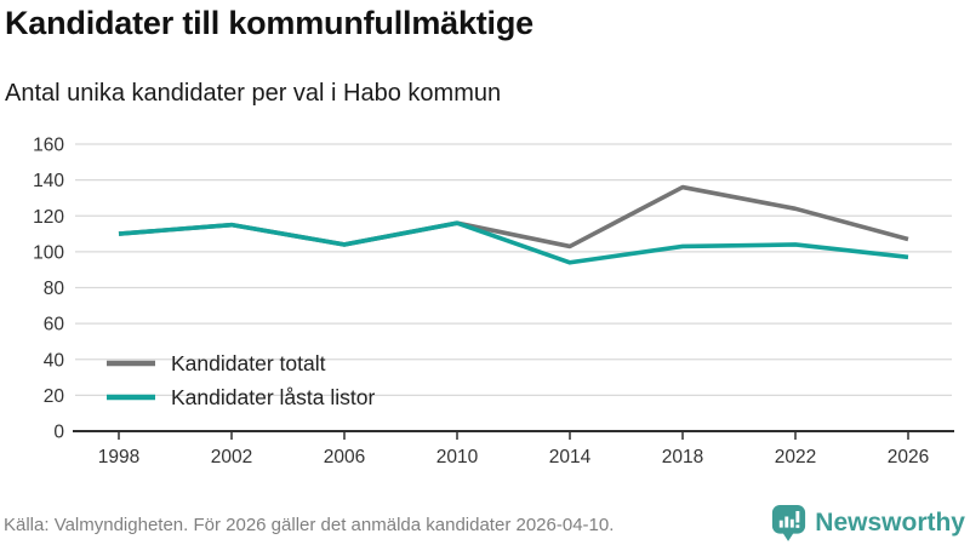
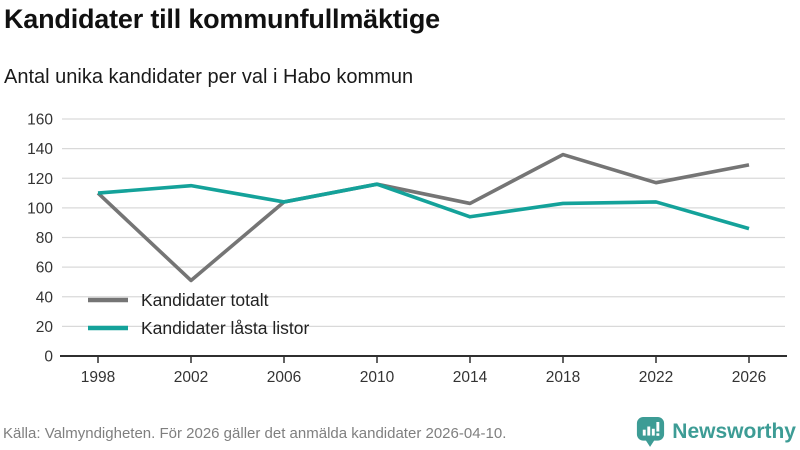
Kandidater totalt/2002: 115 -> 51
Kandidater totalt/2022: 124 -> 117
Kandidater totalt/2026: 107 -> 129
Kandidater låsta listor/2026: 97 -> 86
